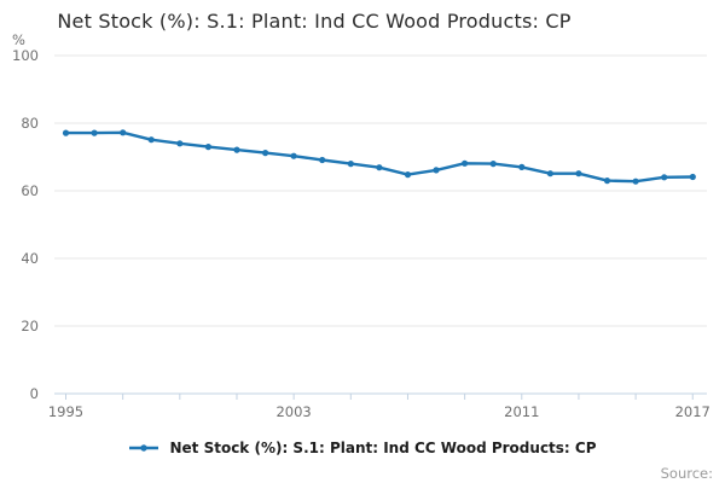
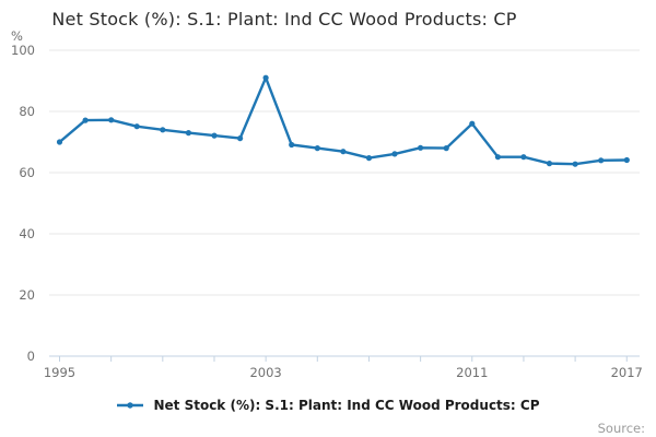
1995: 77 -> 70
2003: 70 -> 91
2011: 67 -> 76
